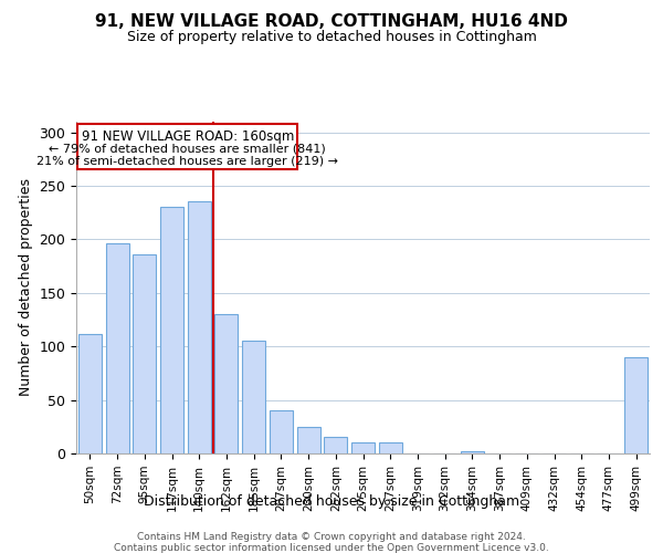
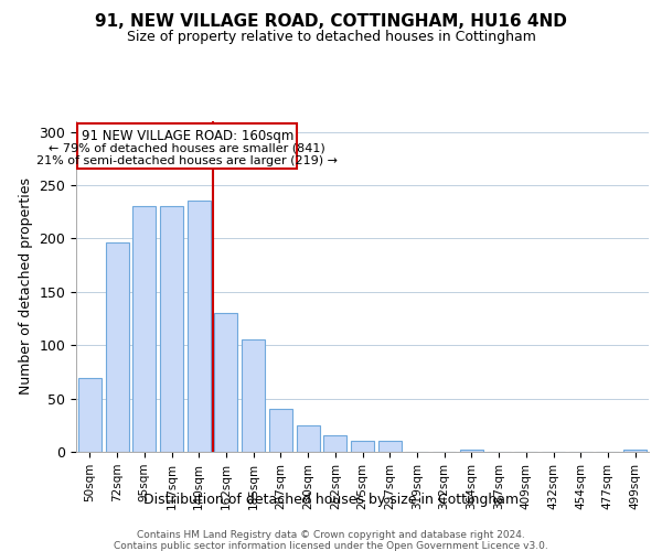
50sqm: 112 -> 69
95sqm: 186 -> 230
499sqm: 90 -> 2
